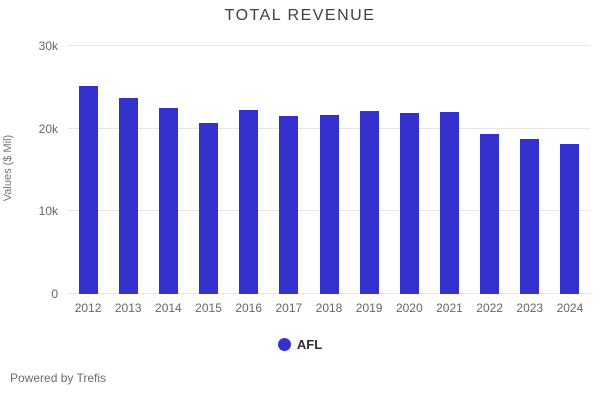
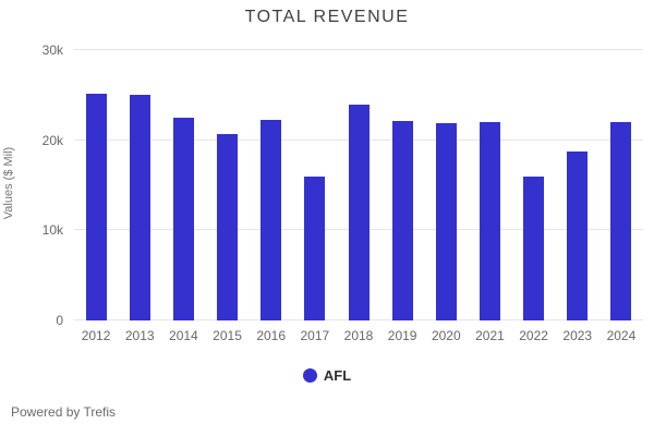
2013: 24k -> 25k
2017: 22k -> 16k
2018: 22k -> 24k
2022: 19k -> 16k
2024: 18k -> 22k
